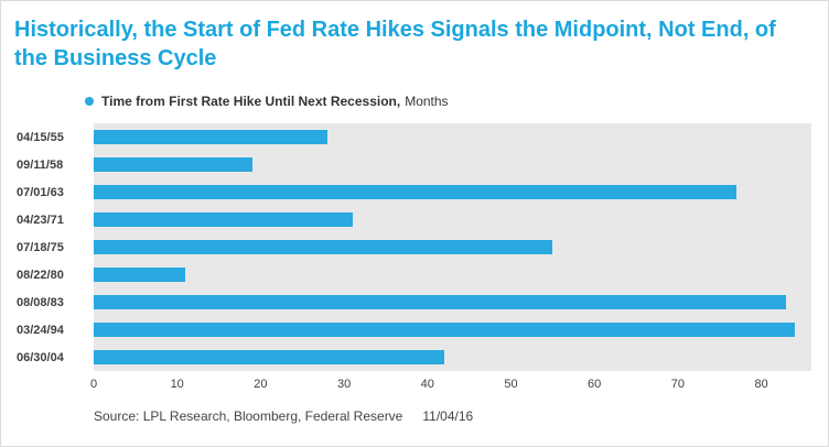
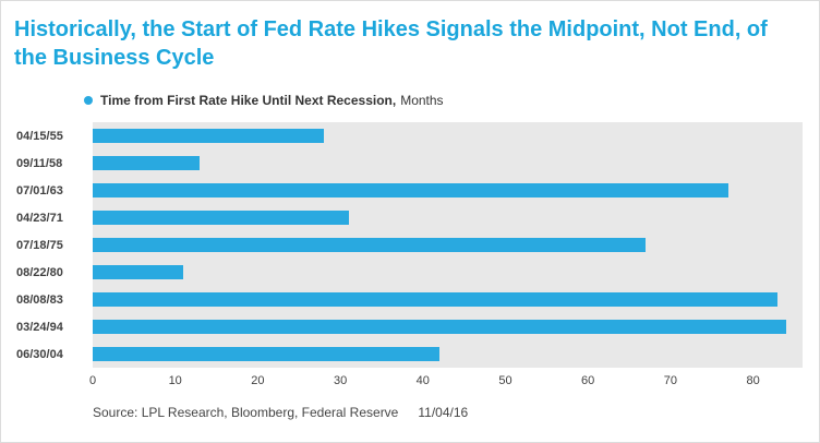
09/11/58: 19 -> 13
07/18/75: 55 -> 67
